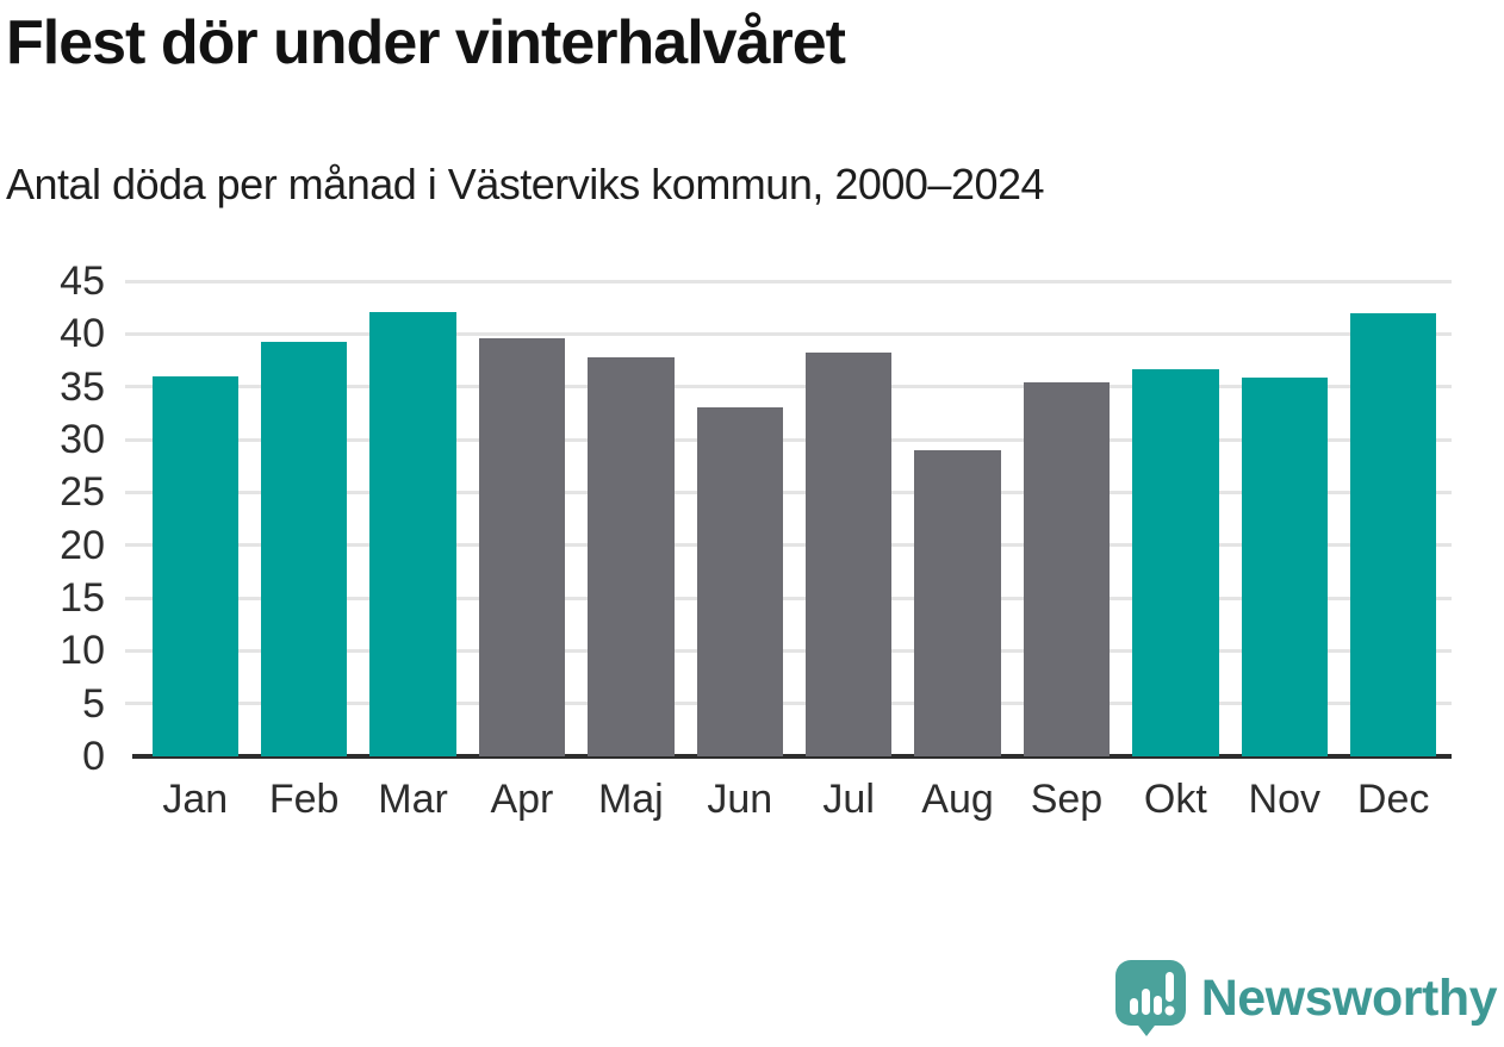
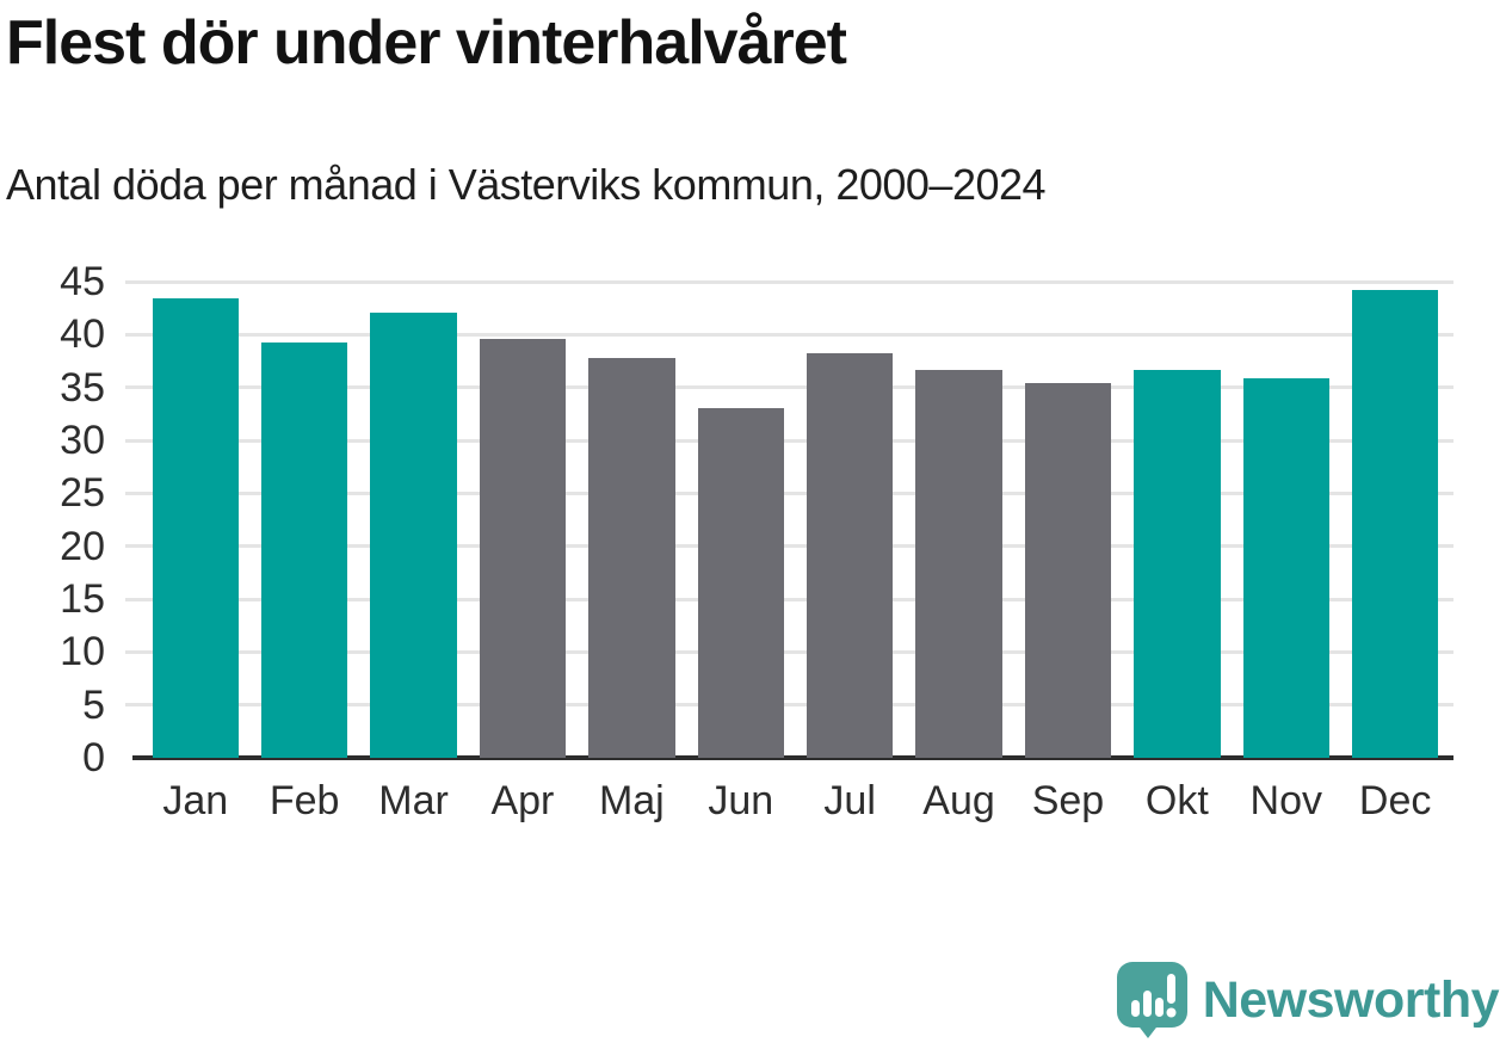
Jan: 36 -> 43
Aug: 29 -> 37
Dec: 42 -> 44
